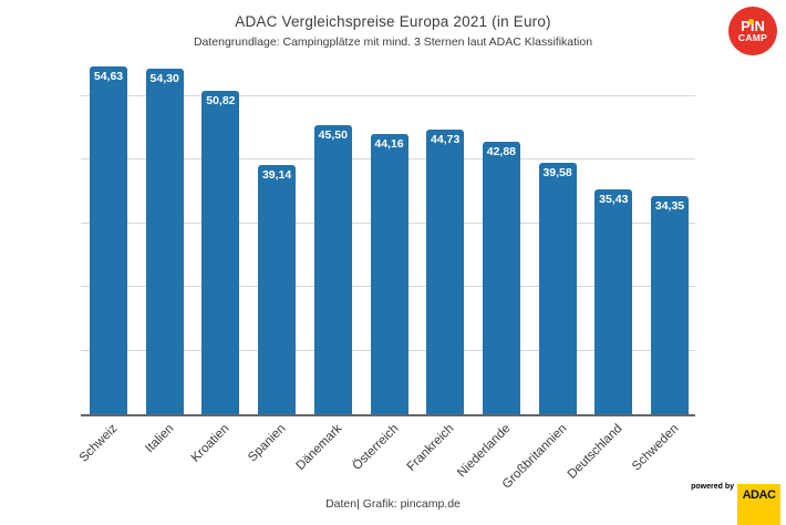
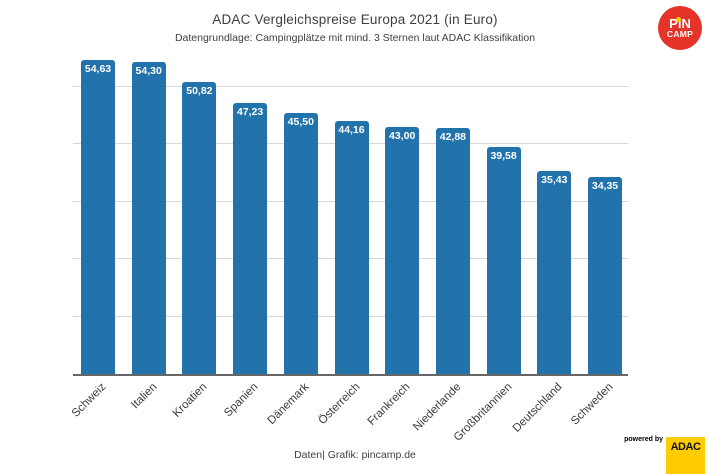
Spanien: 39,14 -> 47,23
Frankreich: 44,73 -> 43,00
